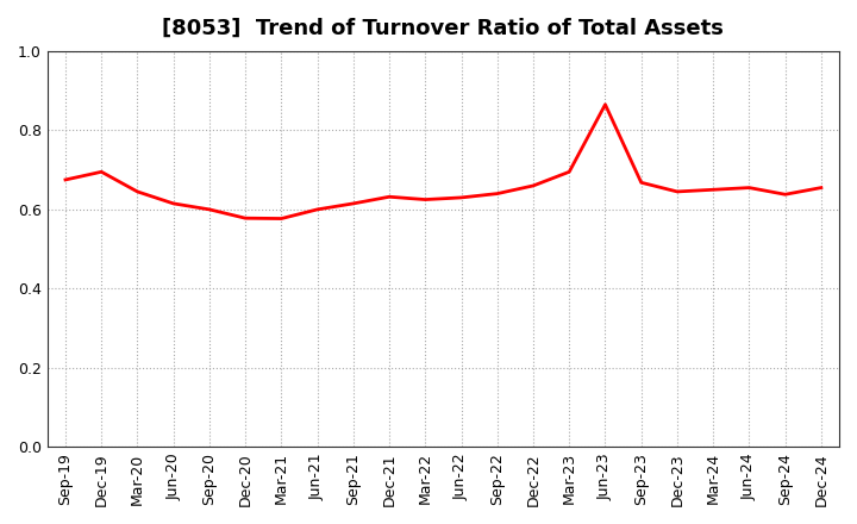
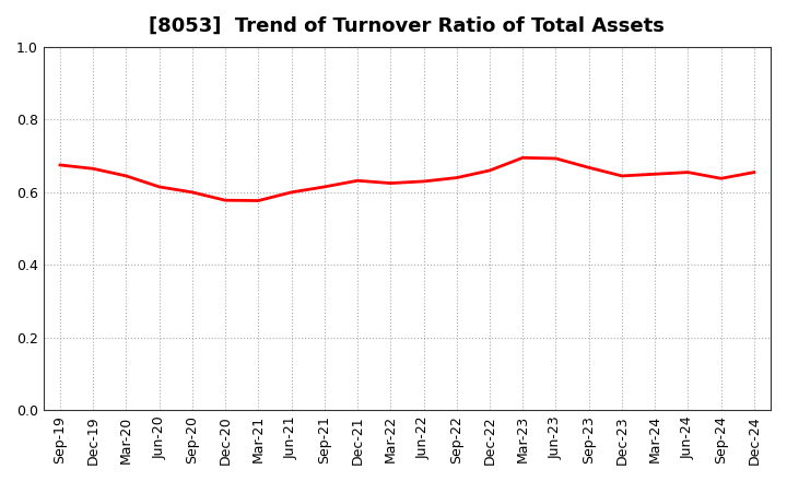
Dec-19: 0.695 -> 0.665
Jun-23: 0.865 -> 0.693
